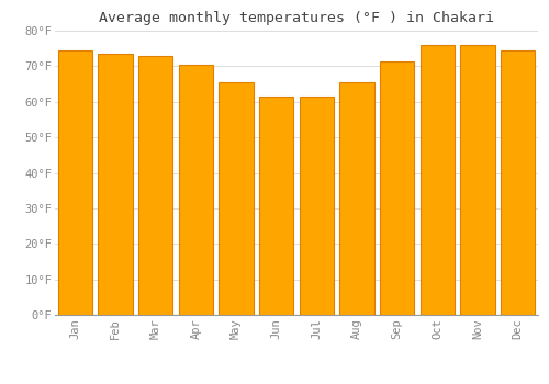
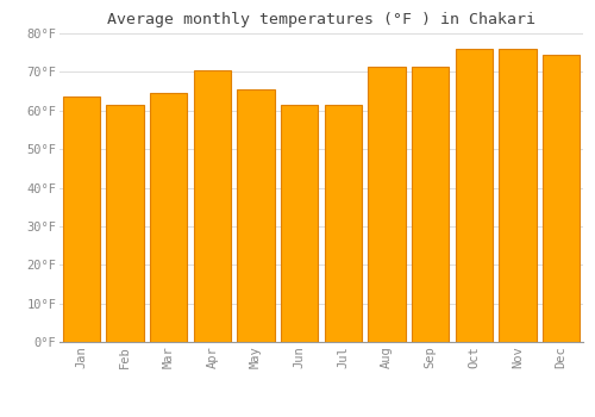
Jan: 74.5°F -> 63.5°F
Feb: 73.5°F -> 61.5°F
Mar: 73.0°F -> 64.5°F
Aug: 65.5°F -> 71.5°F
